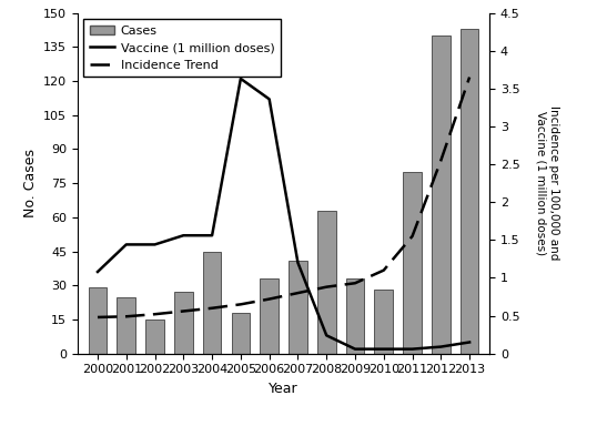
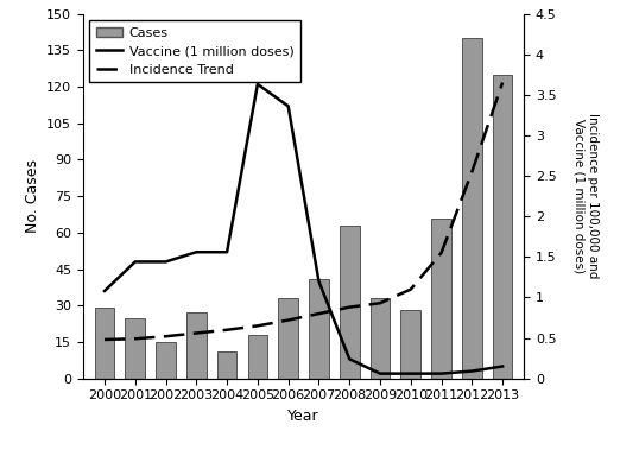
Cases/2004: 45 -> 11
Cases/2011: 80 -> 66
Cases/2013: 143 -> 125
